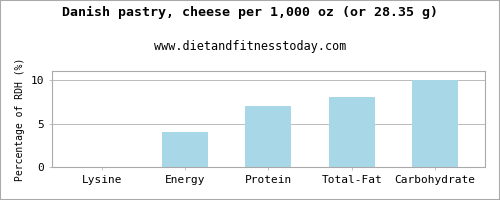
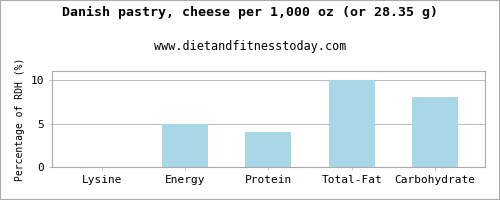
Energy: 4 -> 5
Protein: 7 -> 4
Total-Fat: 8 -> 10
Carbohydrate: 10 -> 8
